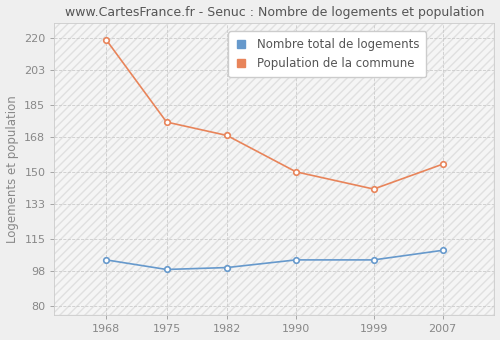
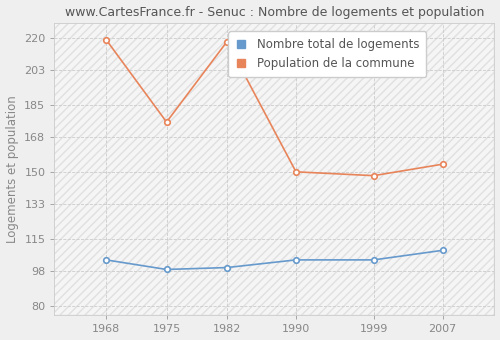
Population de la commune/1982: 169 -> 218
Population de la commune/1999: 141 -> 148
